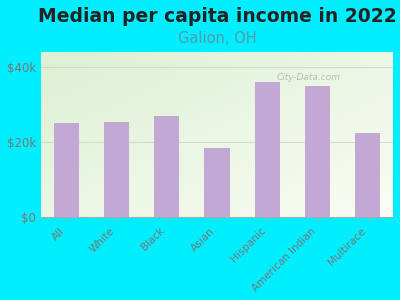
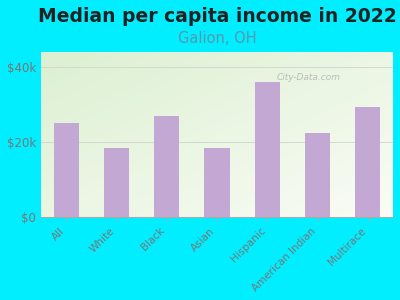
White: $25.5k -> $18.5k
American Indian: $35.0k -> $22.5k
Multirace: $22.5k -> $29.5k
